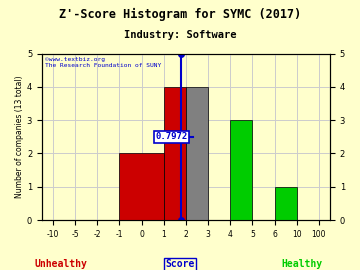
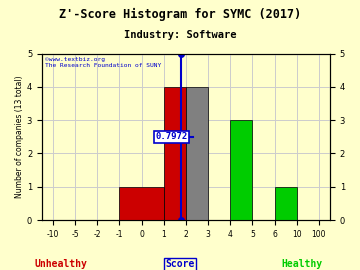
0: 2 -> 1
